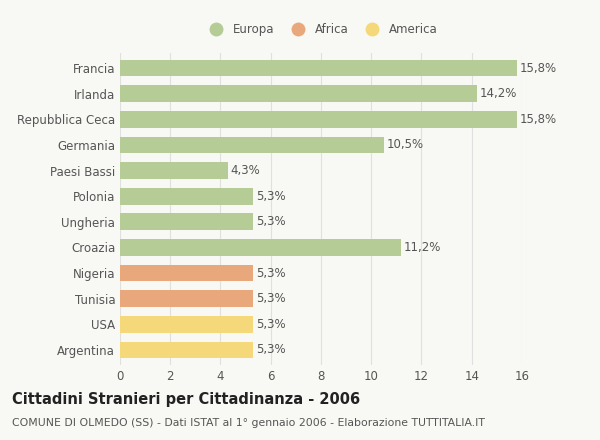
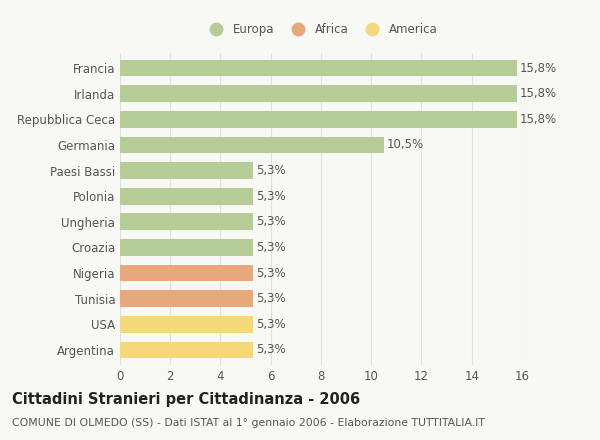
Irlanda: 14,2% -> 15,8%
Paesi Bassi: 4,3% -> 5,3%
Croazia: 11,2% -> 5,3%
